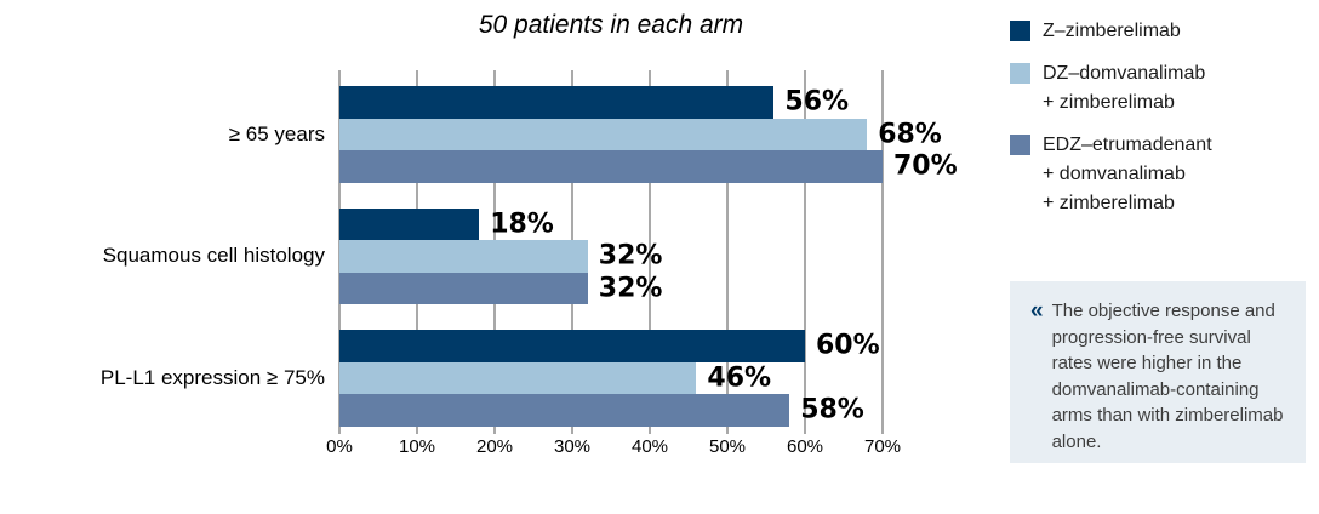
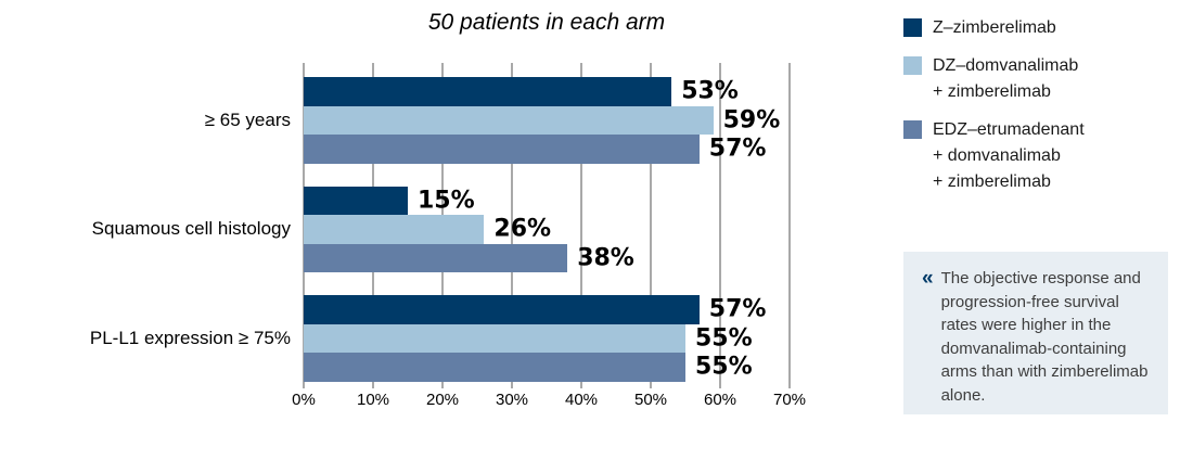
Z–zimberelimab/≥ 65 years: 56% -> 53%
DZ–domvanalimab + zimberelimab/≥ 65 years: 68% -> 59%
EDZ–etrumadenant + domvanalimab + zimberelimab/≥ 65 years: 70% -> 57%
Z–zimberelimab/Squamous cell histology: 18% -> 15%
DZ–domvanalimab + zimberelimab/Squamous cell histology: 32% -> 26%
EDZ–etrumadenant + domvanalimab + zimberelimab/Squamous cell histology: 32% -> 38%
Z–zimberelimab/PL-L1 expression ≥ 75%: 60% -> 57%
DZ–domvanalimab + zimberelimab/PL-L1 expression ≥ 75%: 46% -> 55%
EDZ–etrumadenant + domvanalimab + zimberelimab/PL-L1 expression ≥ 75%: 58% -> 55%
